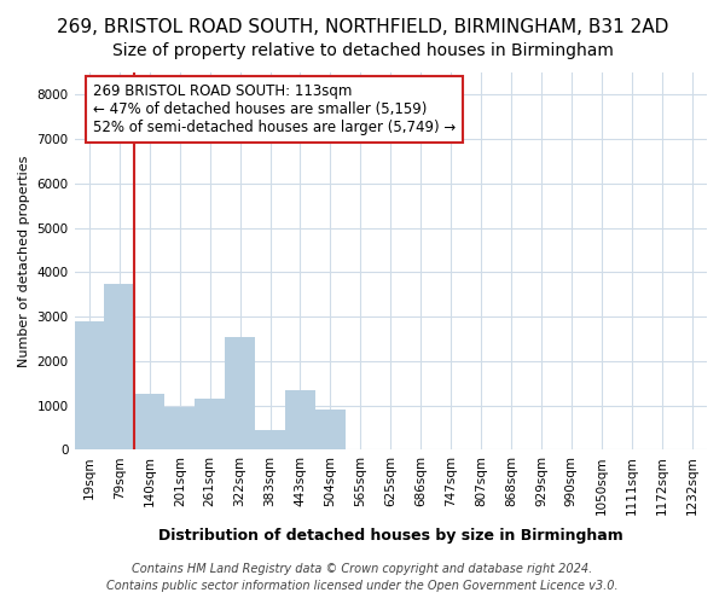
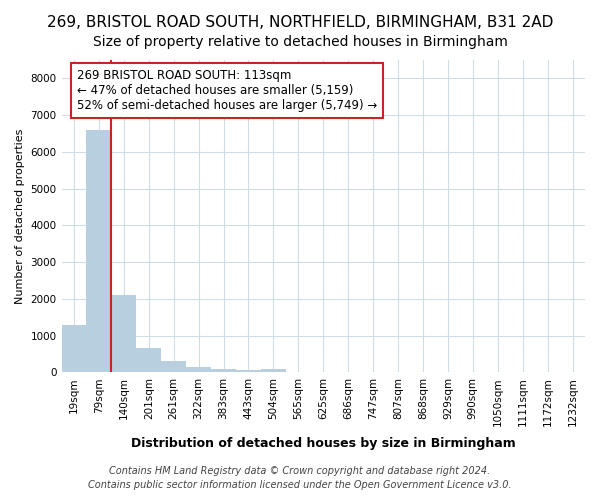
19sqm: 2900 -> 1300
79sqm: 3750 -> 6600
140sqm: 1250 -> 2100
201sqm: 950 -> 650
261sqm: 1150 -> 300
322sqm: 2550 -> 150
383sqm: 450 -> 100
443sqm: 1350 -> 50
504sqm: 900 -> 100
